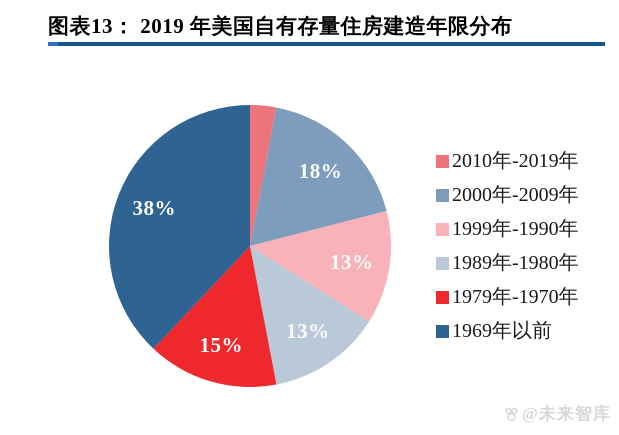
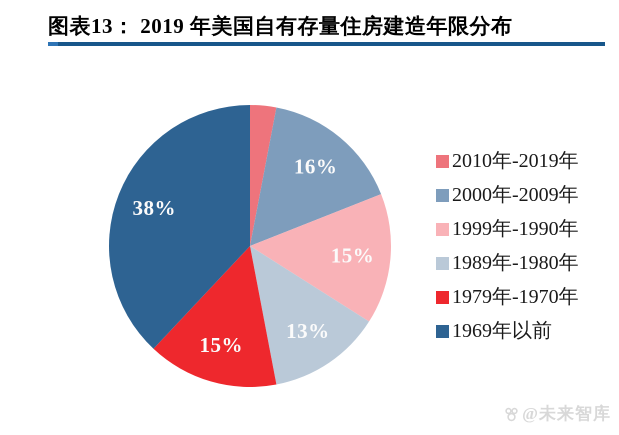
2000年-2009年: 18% -> 16%
1999年-1990年: 13% -> 15%
